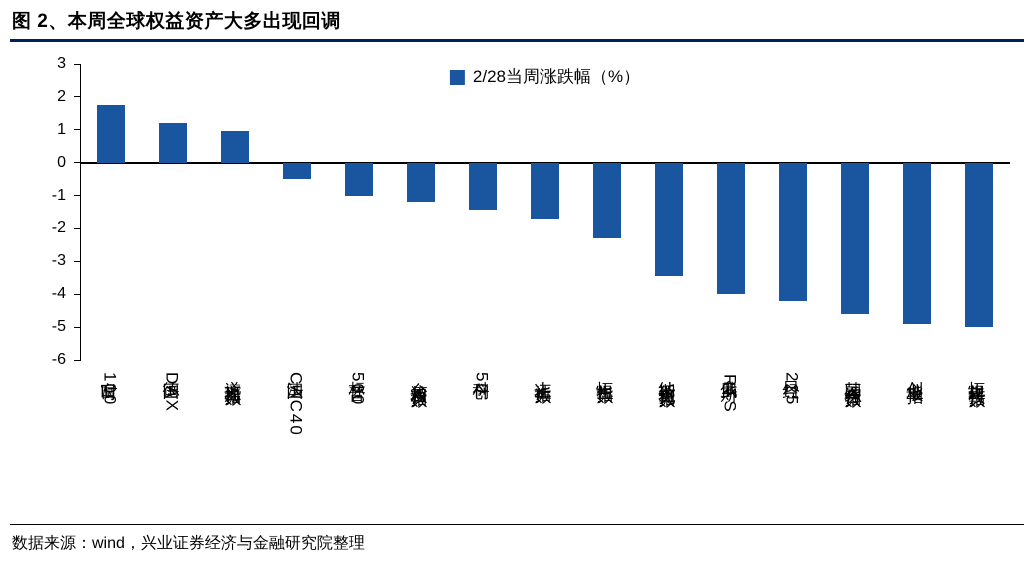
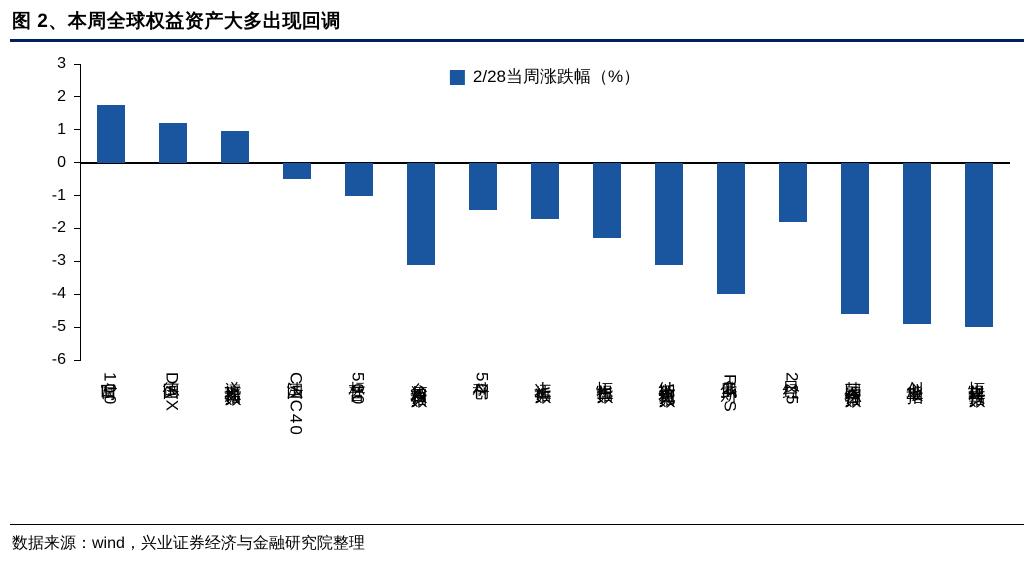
台湾加权指数: -1.2 -> -3.1
纳斯达克指数: -3.5 -> -3.1
日经225: -4.2 -> -1.8
